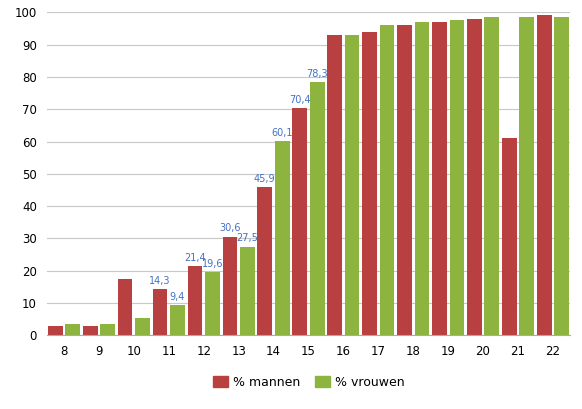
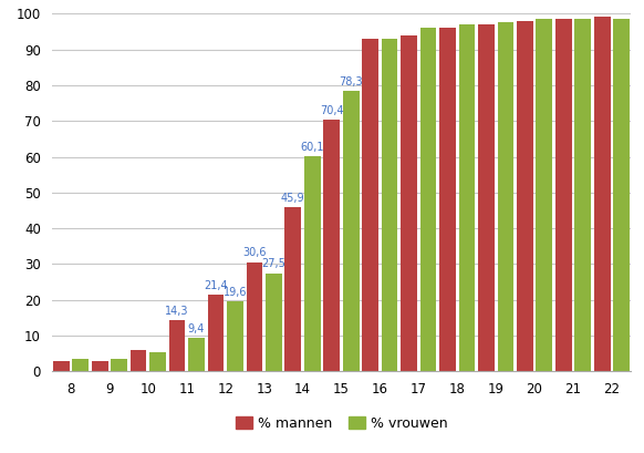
% mannen/10: 17.5 -> 6.0
% mannen/21: 61.0 -> 98.5
